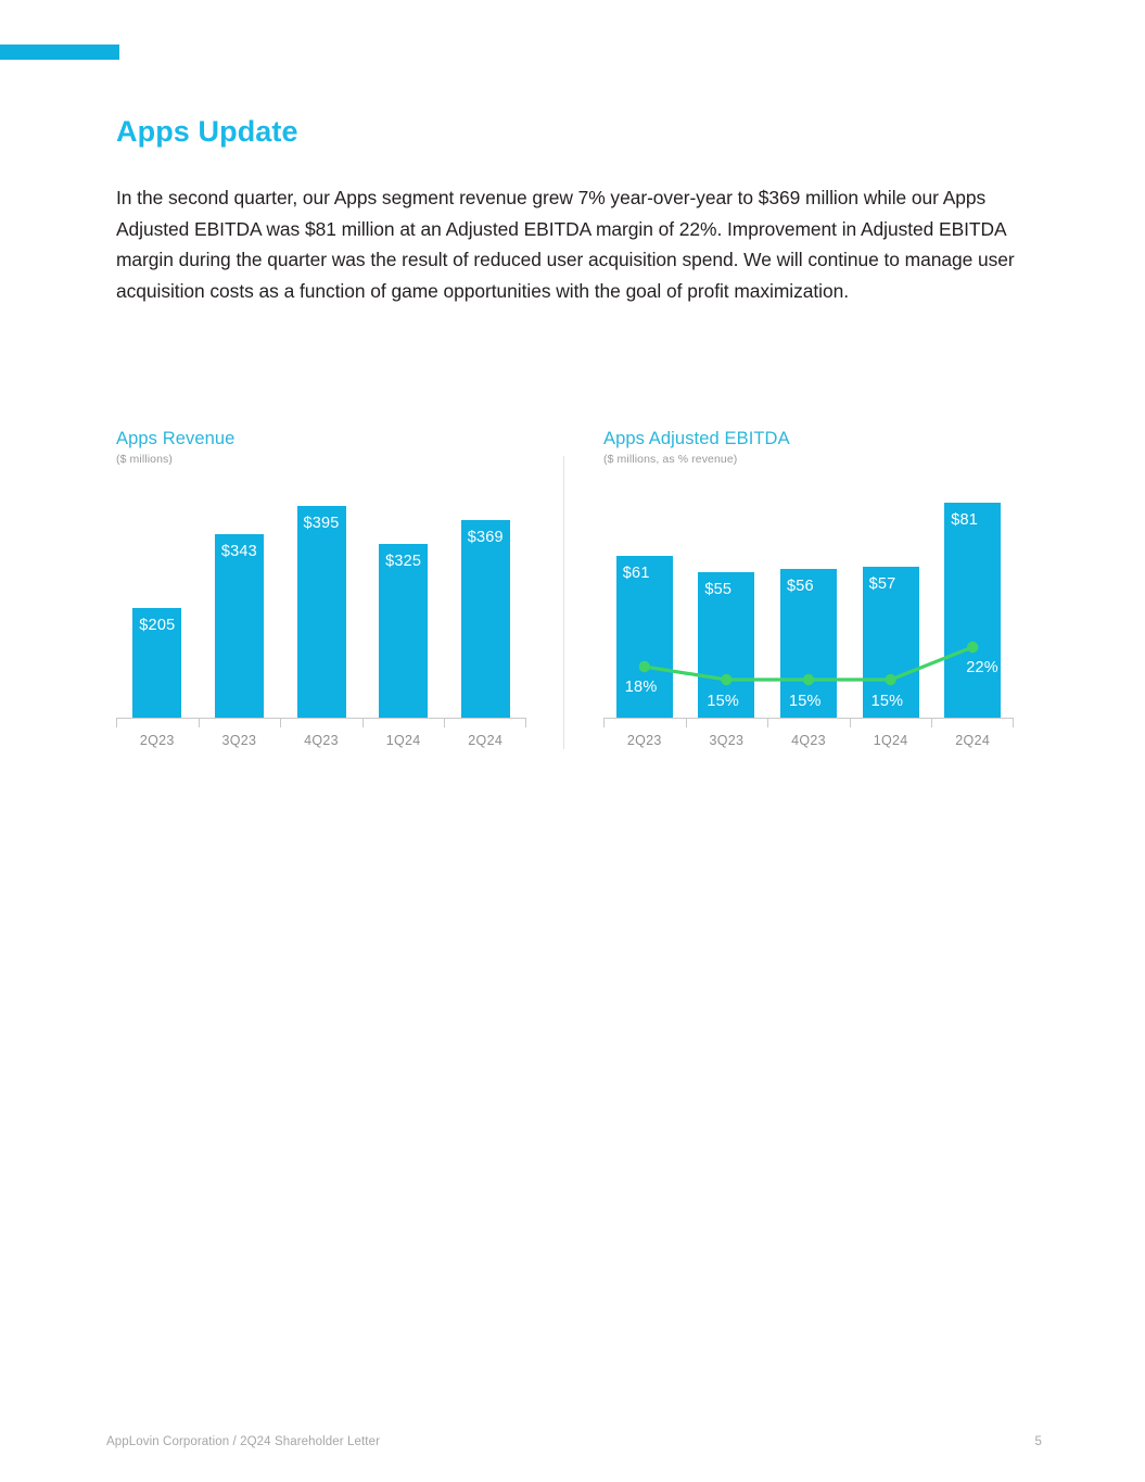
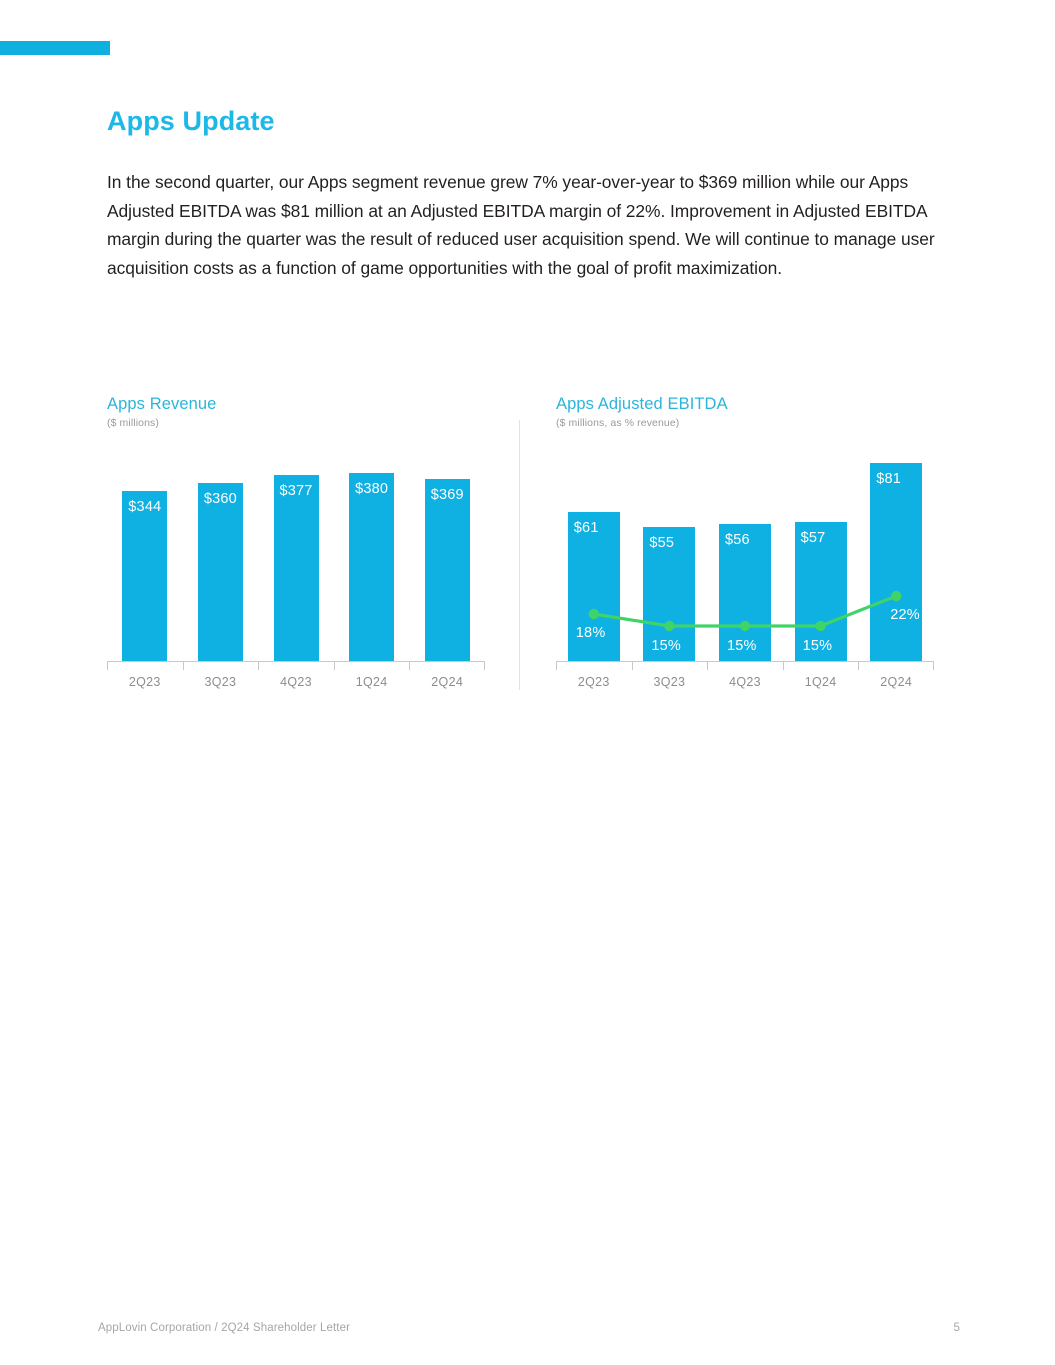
Apps Revenue/2Q23: $205 -> $344
Apps Revenue/3Q23: $343 -> $360
Apps Revenue/4Q23: $395 -> $377
Apps Revenue/1Q24: $325 -> $380
